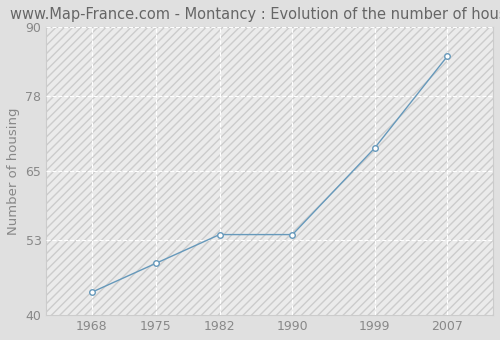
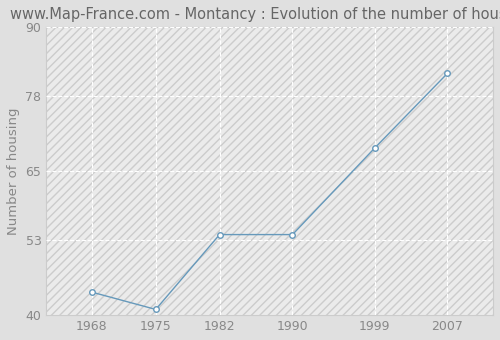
1975: 49 -> 41
2007: 85 -> 82
